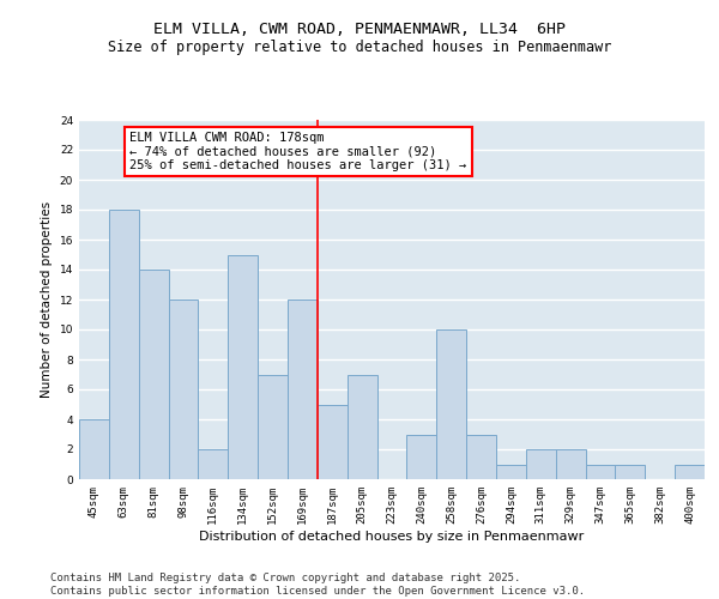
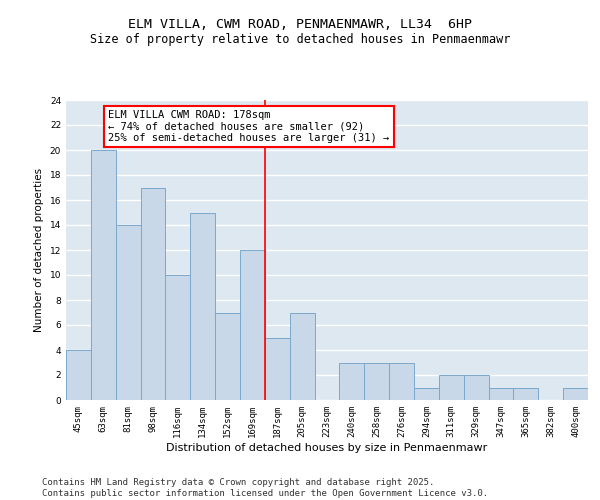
63sqm: 18 -> 20
98sqm: 12 -> 17
116sqm: 2 -> 10
258sqm: 10 -> 3
